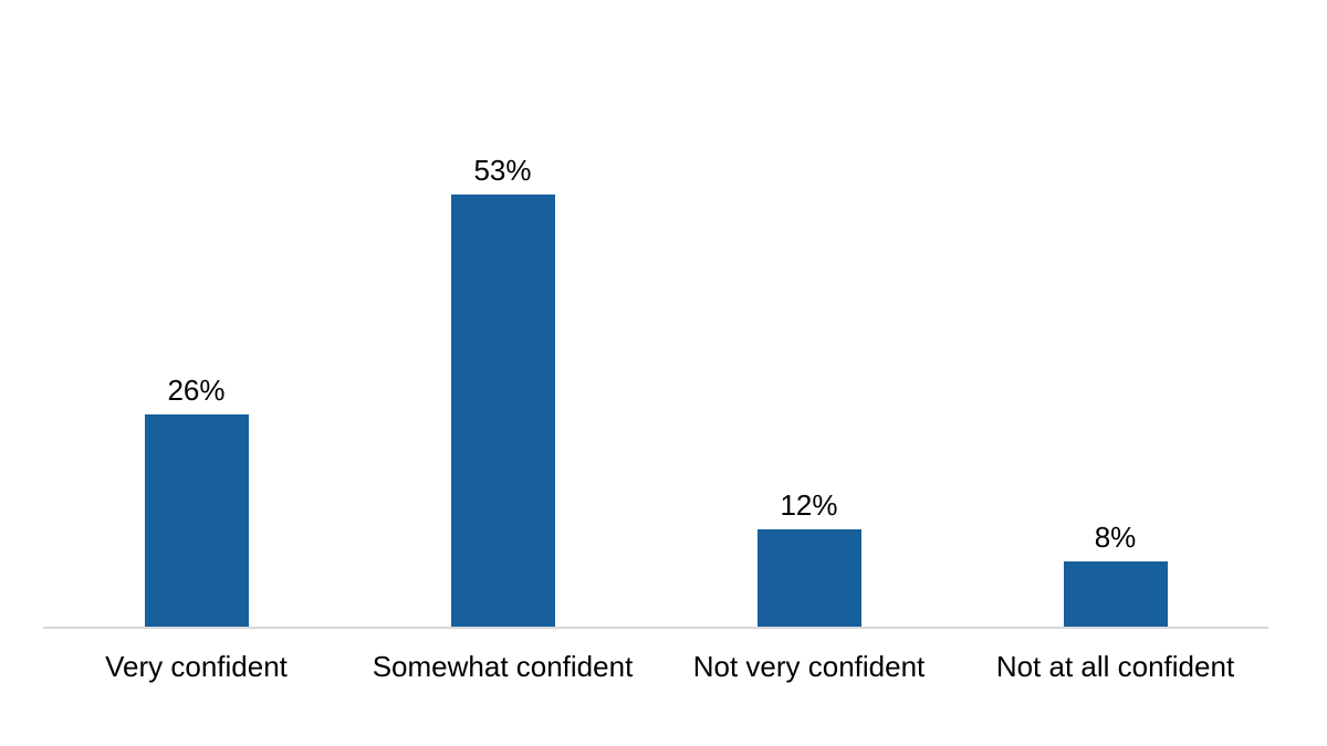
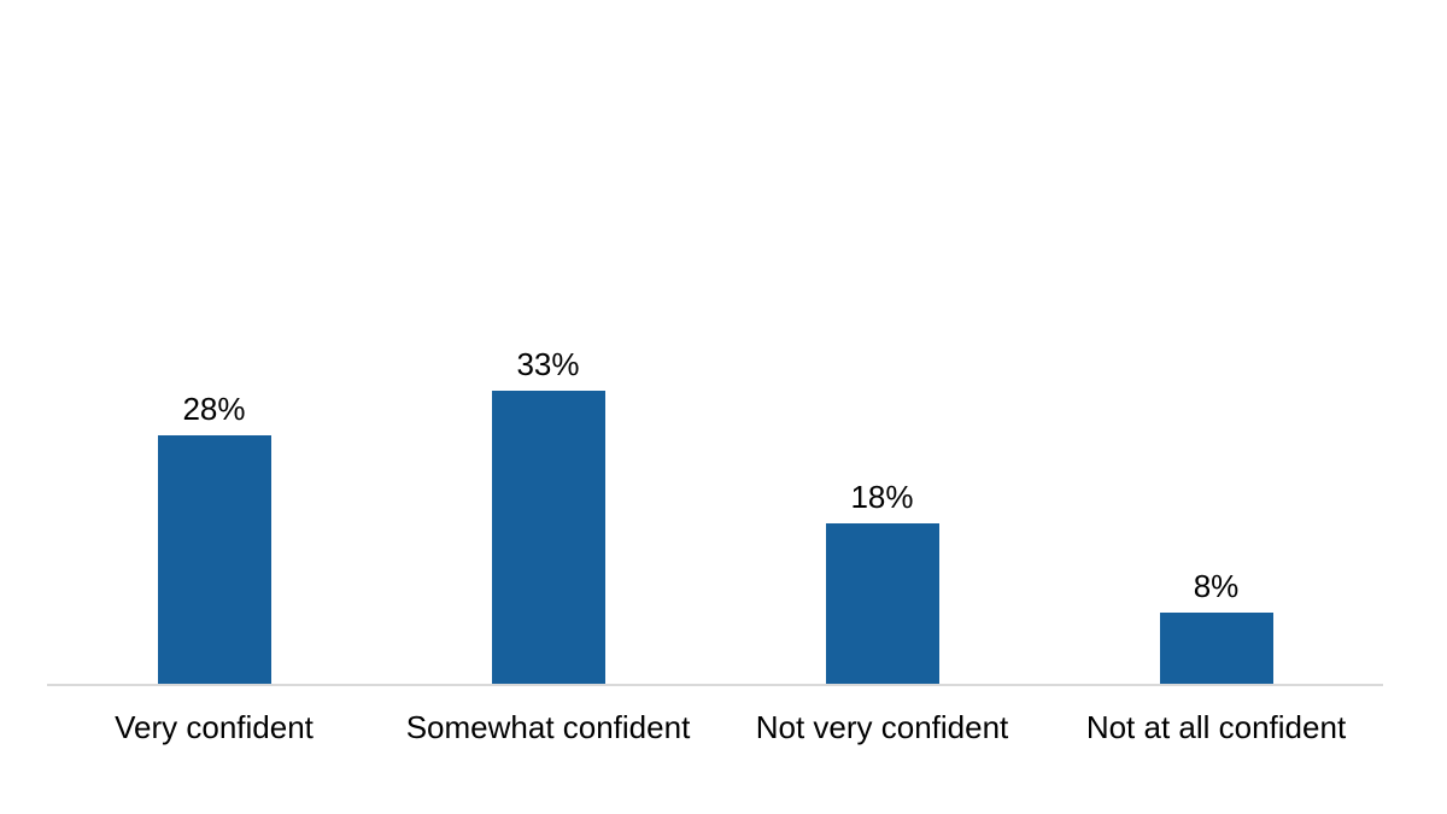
Very confident: 26% -> 28%
Somewhat confident: 53% -> 33%
Not very confident: 12% -> 18%
